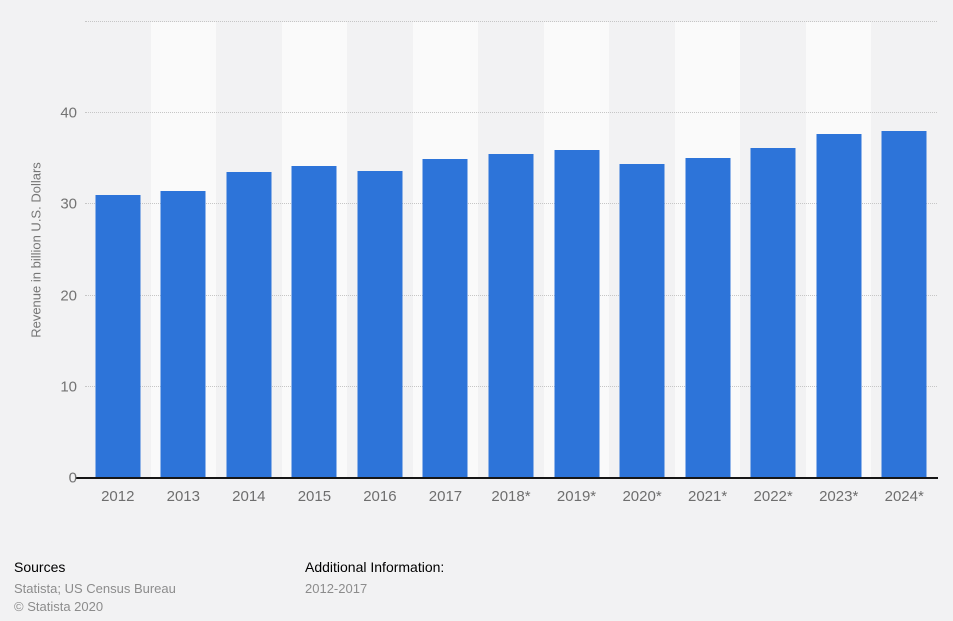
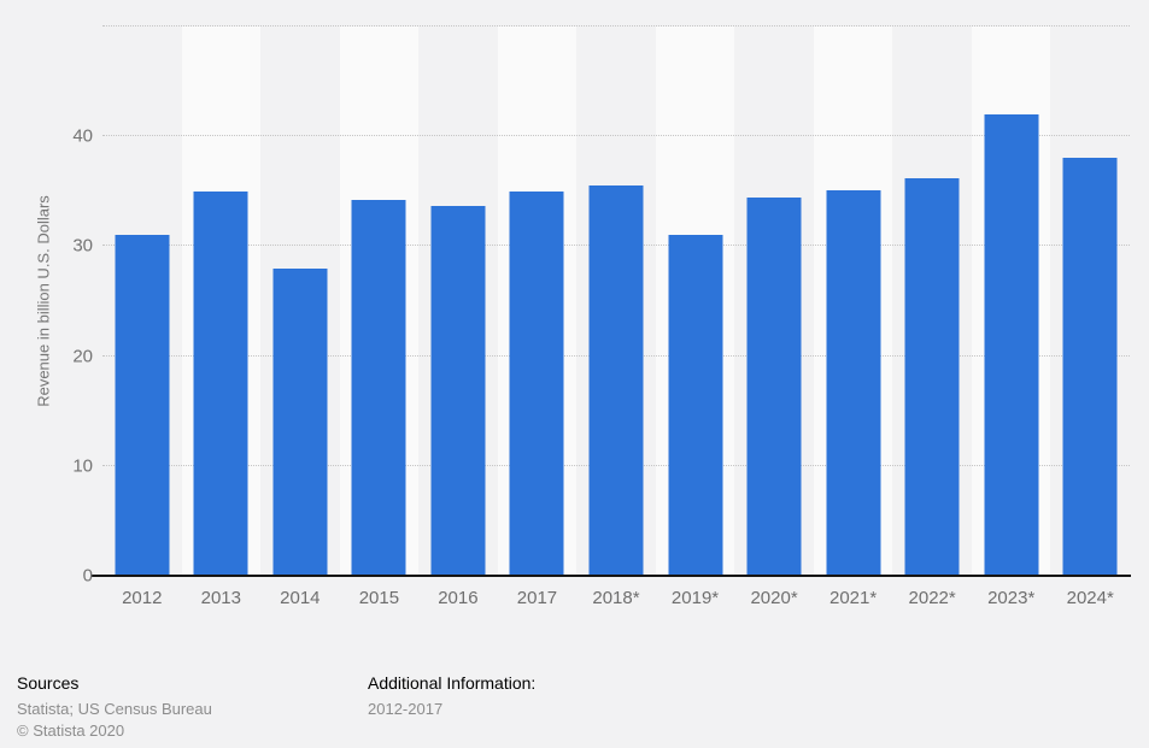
2013: 32 -> 35
2014: 34 -> 28
2019*: 36 -> 31
2023*: 38 -> 42
